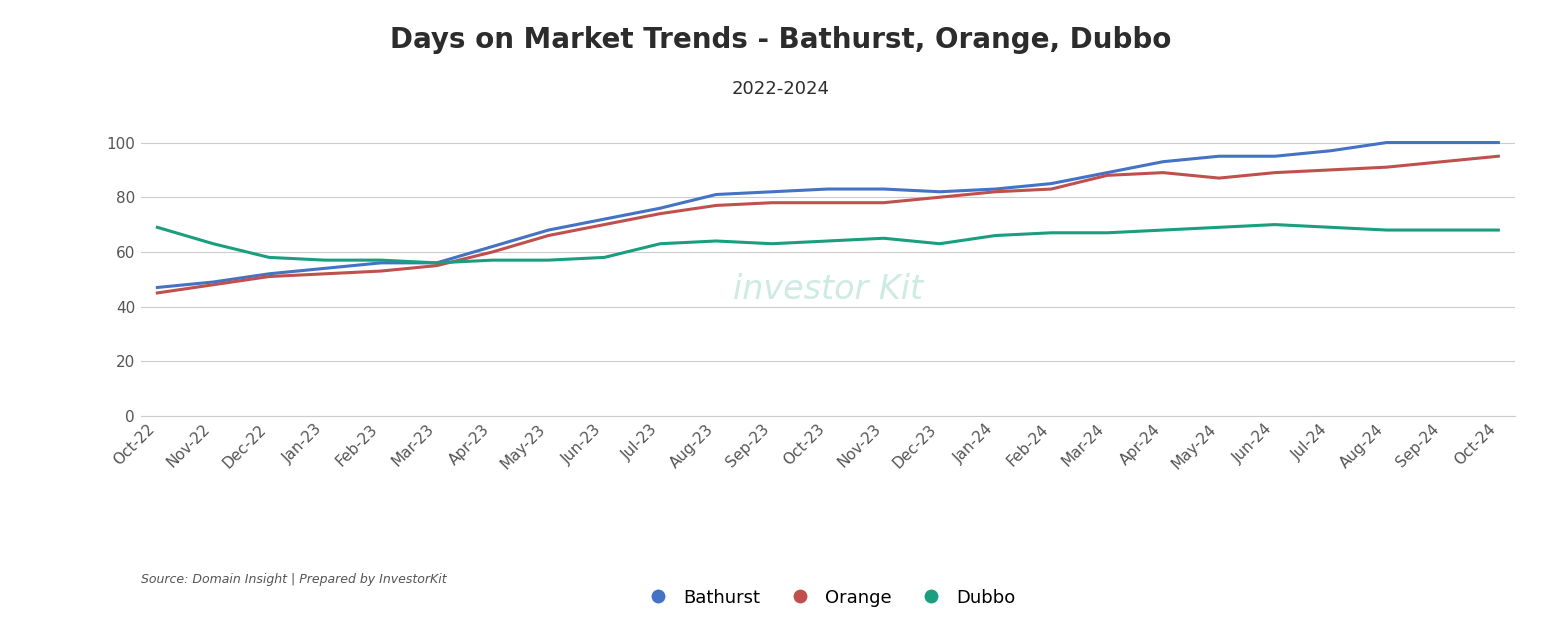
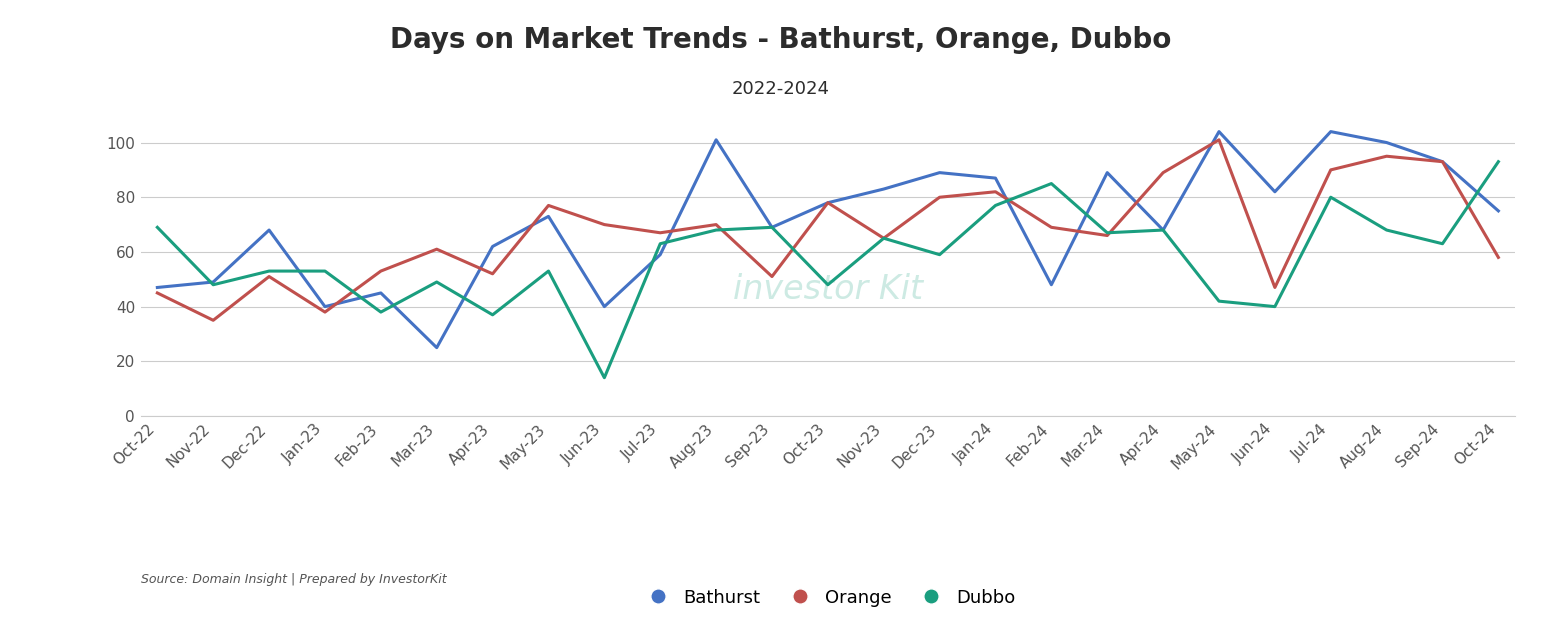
Orange/Nov-22: 48 -> 35
Dubbo/Nov-22: 63 -> 48
Bathurst/Dec-22: 52 -> 68
Dubbo/Dec-22: 58 -> 53
Bathurst/Jan-23: 54 -> 40
Orange/Jan-23: 52 -> 38
Dubbo/Jan-23: 57 -> 53
Bathurst/Feb-23: 56 -> 45
Dubbo/Feb-23: 57 -> 38
Bathurst/Mar-23: 56 -> 25
Orange/Mar-23: 55 -> 61
Dubbo/Mar-23: 56 -> 49
Orange/Apr-23: 60 -> 52
Dubbo/Apr-23: 57 -> 37
Bathurst/May-23: 68 -> 73
Orange/May-23: 66 -> 77
Dubbo/May-23: 57 -> 53
Bathurst/Jun-23: 72 -> 40
Dubbo/Jun-23: 58 -> 14
Bathurst/Jul-23: 76 -> 59
Orange/Jul-23: 74 -> 67
Bathurst/Aug-23: 81 -> 101
Orange/Aug-23: 77 -> 70
Dubbo/Aug-23: 64 -> 68
Bathurst/Sep-23: 82 -> 69
Orange/Sep-23: 78 -> 51
Dubbo/Sep-23: 63 -> 69
Bathurst/Oct-23: 83 -> 78
Dubbo/Oct-23: 64 -> 48
Orange/Nov-23: 78 -> 65
Bathurst/Dec-23: 82 -> 89
Dubbo/Dec-23: 63 -> 59
Bathurst/Jan-24: 83 -> 87
Dubbo/Jan-24: 66 -> 77
Bathurst/Feb-24: 85 -> 48
Orange/Feb-24: 83 -> 69
Dubbo/Feb-24: 67 -> 85
Orange/Mar-24: 88 -> 66
Bathurst/Apr-24: 93 -> 68
Bathurst/May-24: 95 -> 104
Orange/May-24: 87 -> 101
Dubbo/May-24: 69 -> 42
Bathurst/Jun-24: 95 -> 82
Orange/Jun-24: 89 -> 47
Dubbo/Jun-24: 70 -> 40
Bathurst/Jul-24: 97 -> 104
Dubbo/Jul-24: 69 -> 80
Orange/Aug-24: 91 -> 95
Bathurst/Sep-24: 100 -> 93
Dubbo/Sep-24: 68 -> 63
Bathurst/Oct-24: 100 -> 75
Orange/Oct-24: 95 -> 58
Dubbo/Oct-24: 68 -> 93
